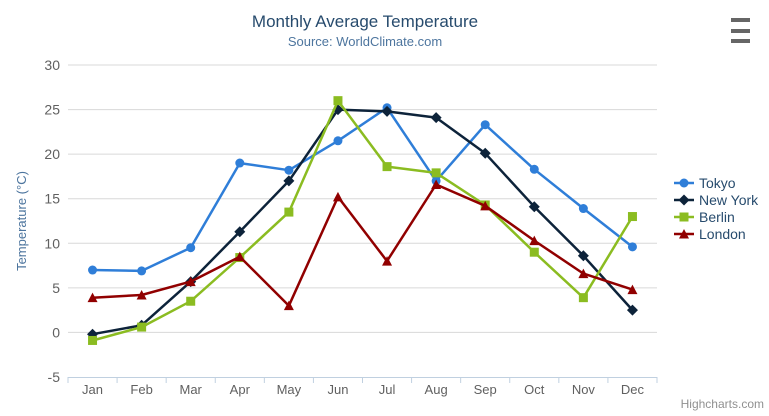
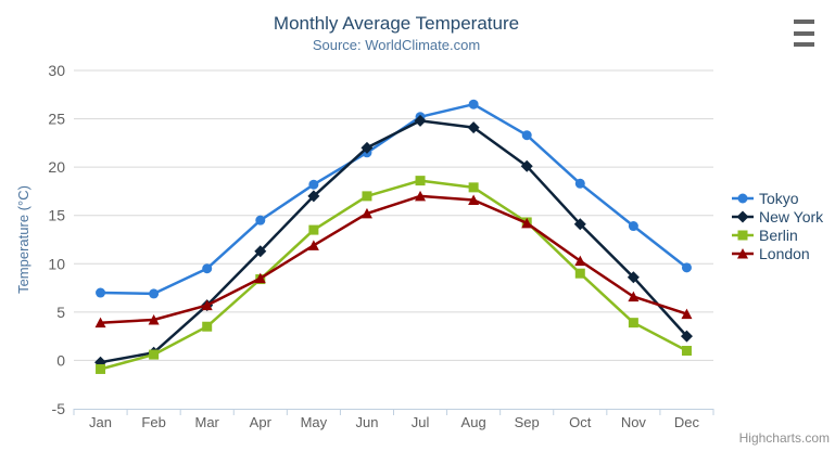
Tokyo/Apr: 19 -> 14
London/May: 3 -> 12
New York/Jun: 25 -> 22
Berlin/Jun: 26 -> 17
London/Jul: 8 -> 17
Tokyo/Aug: 17 -> 26
Berlin/Dec: 13 -> 1
